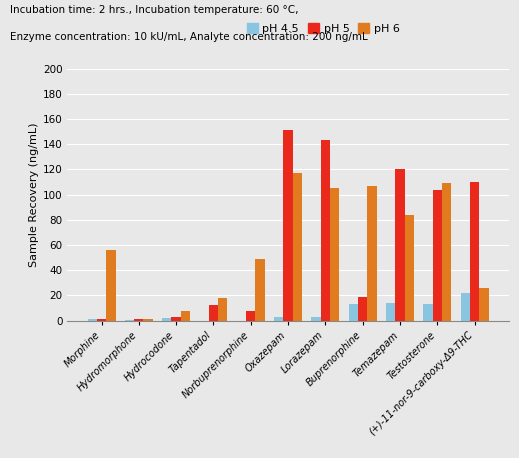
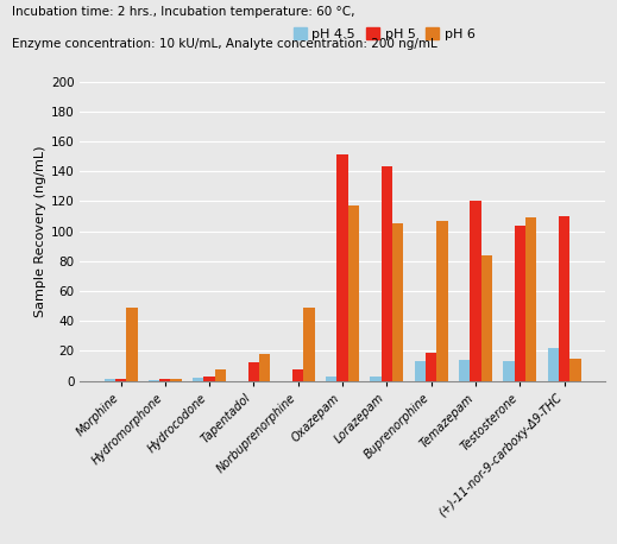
pH 6/Morphine: 56 -> 49
pH 6/(+)-11-nor-9-carboxy-Δ9-THC: 26 -> 15
